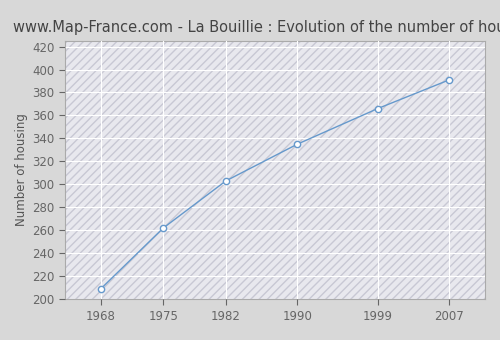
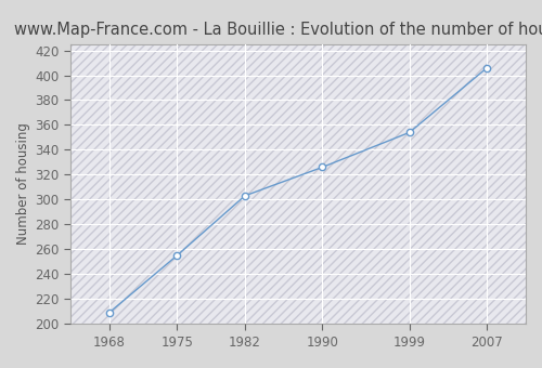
1975: 262 -> 255
1990: 335 -> 326
1999: 366 -> 354
2007: 391 -> 406
